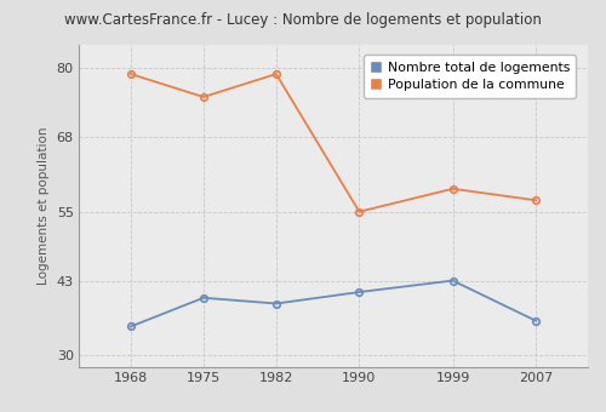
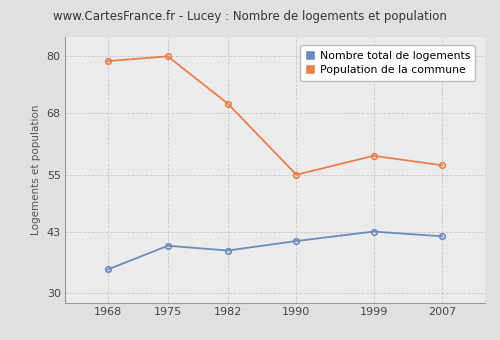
Population de la commune/1975: 75 -> 80
Population de la commune/1982: 79 -> 70
Nombre total de logements/2007: 36 -> 42
